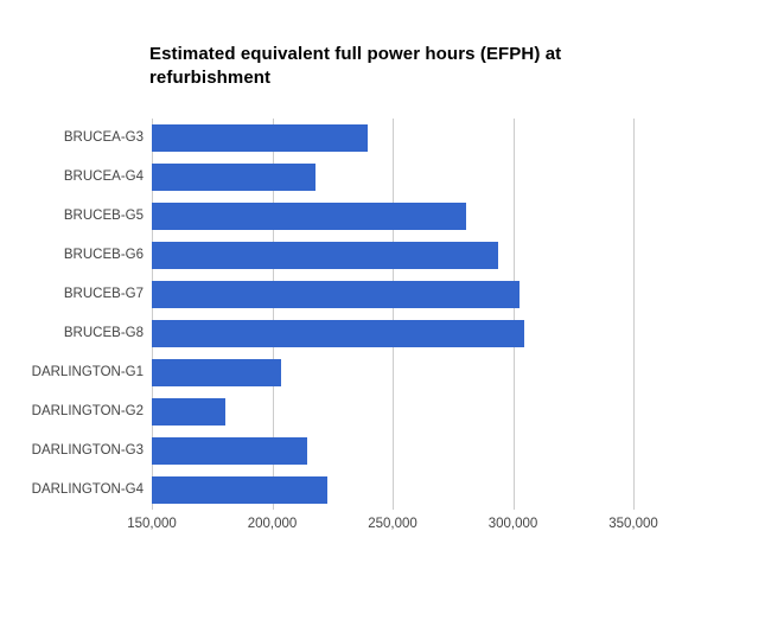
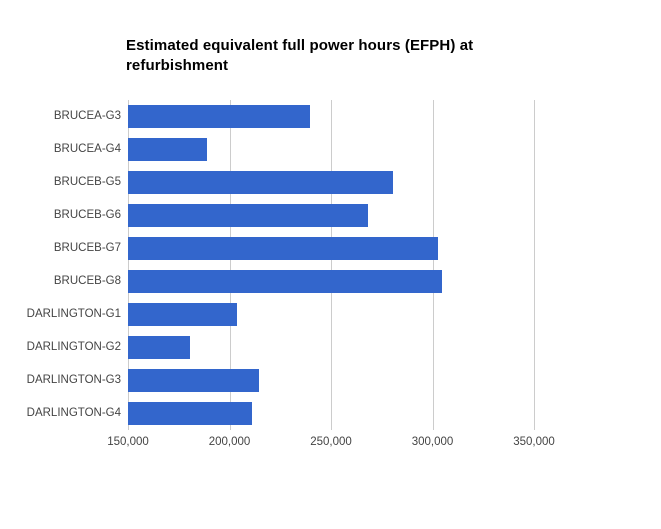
BRUCEA-G4: 218000 -> 189000
BRUCEB-G6: 294000 -> 268000
DARLINGTON-G4: 223000 -> 211000
